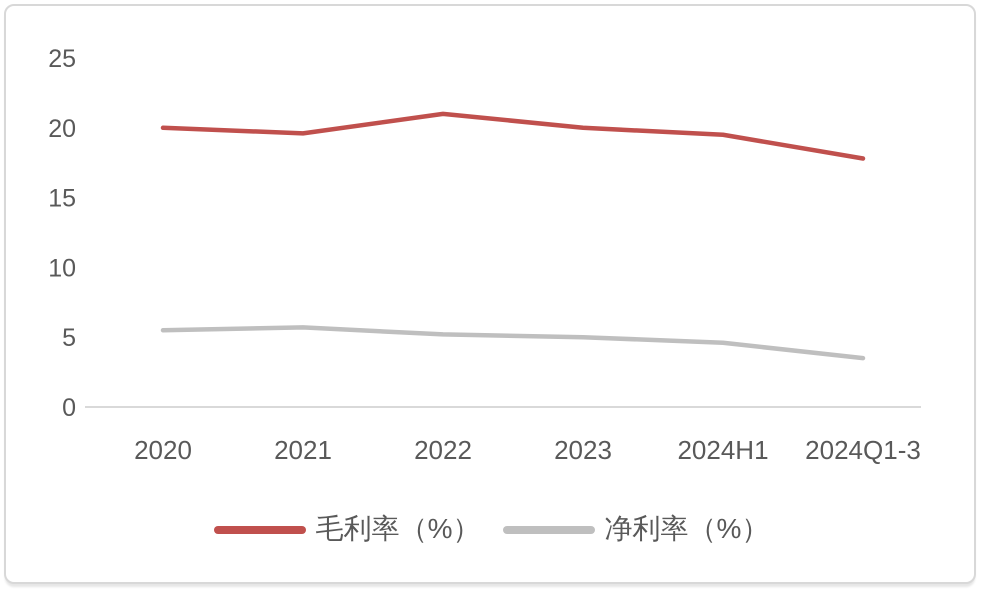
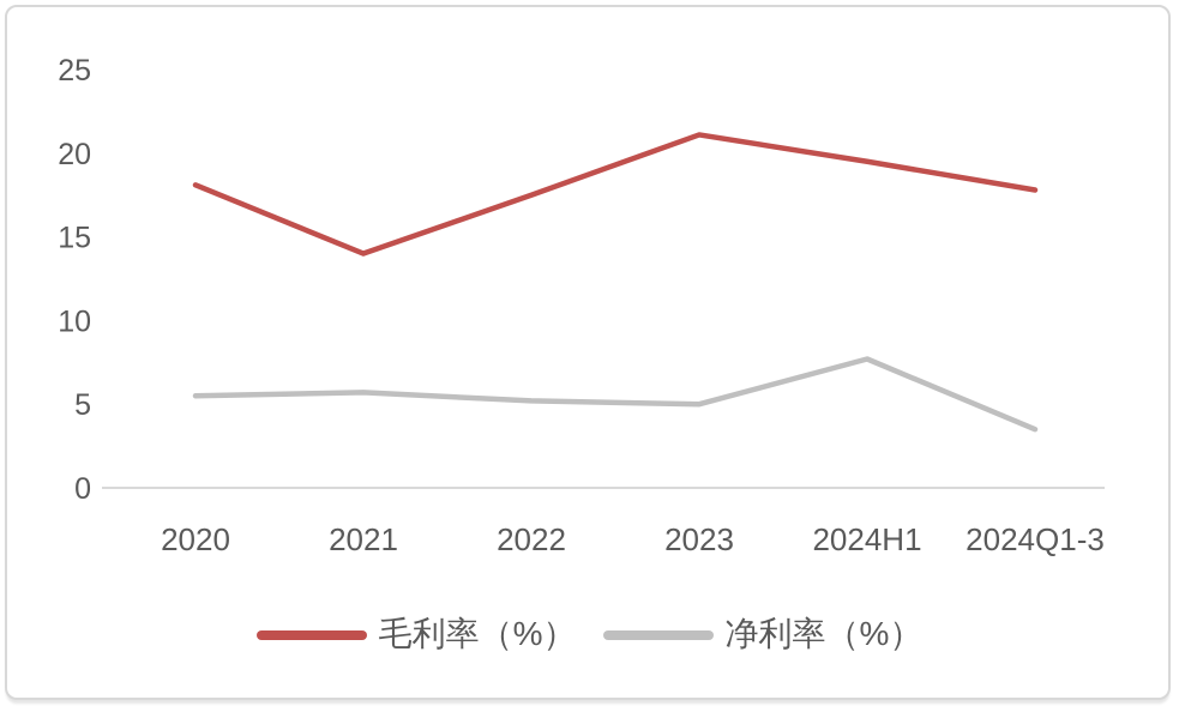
毛利率（%）/2020: 20.0 -> 18.1
毛利率（%）/2021: 19.6 -> 14.0
毛利率（%）/2022: 21.0 -> 17.5
毛利率（%）/2023: 20.0 -> 21.1
净利率（%）/2024H1: 4.6 -> 7.7
